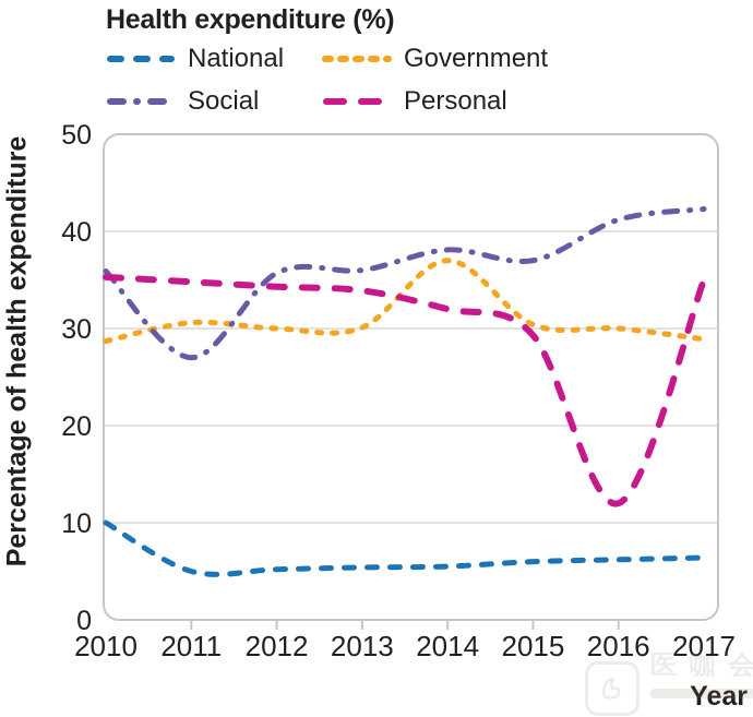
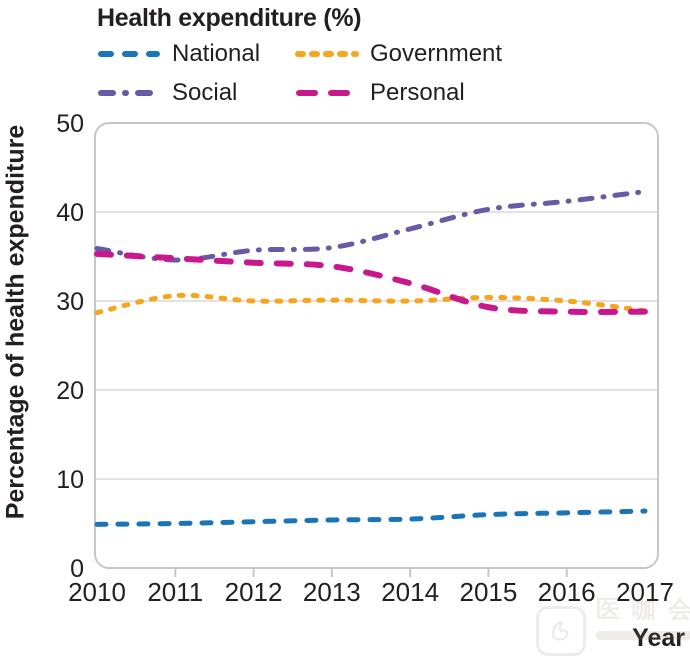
National/2010: 10 -> 5
Social/2011: 27 -> 35
Government/2014: 37 -> 30
Social/2015: 37 -> 40
Personal/2016: 12 -> 29
Personal/2017: 35 -> 29
